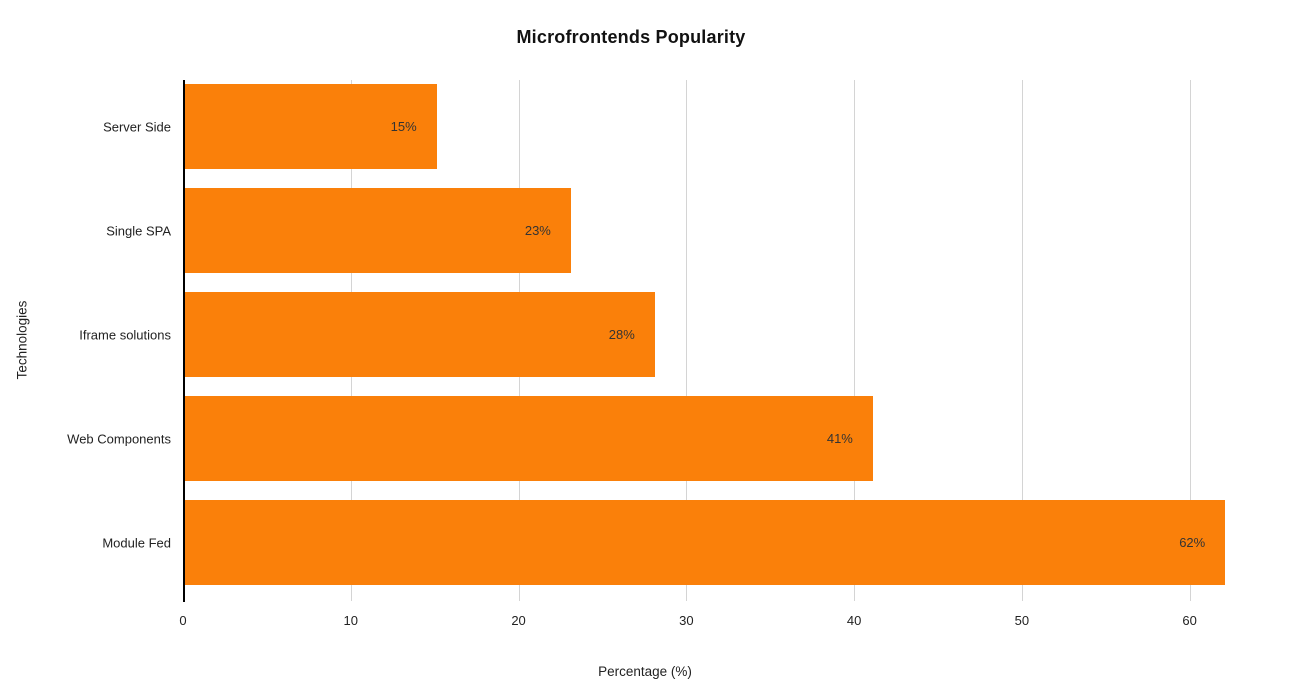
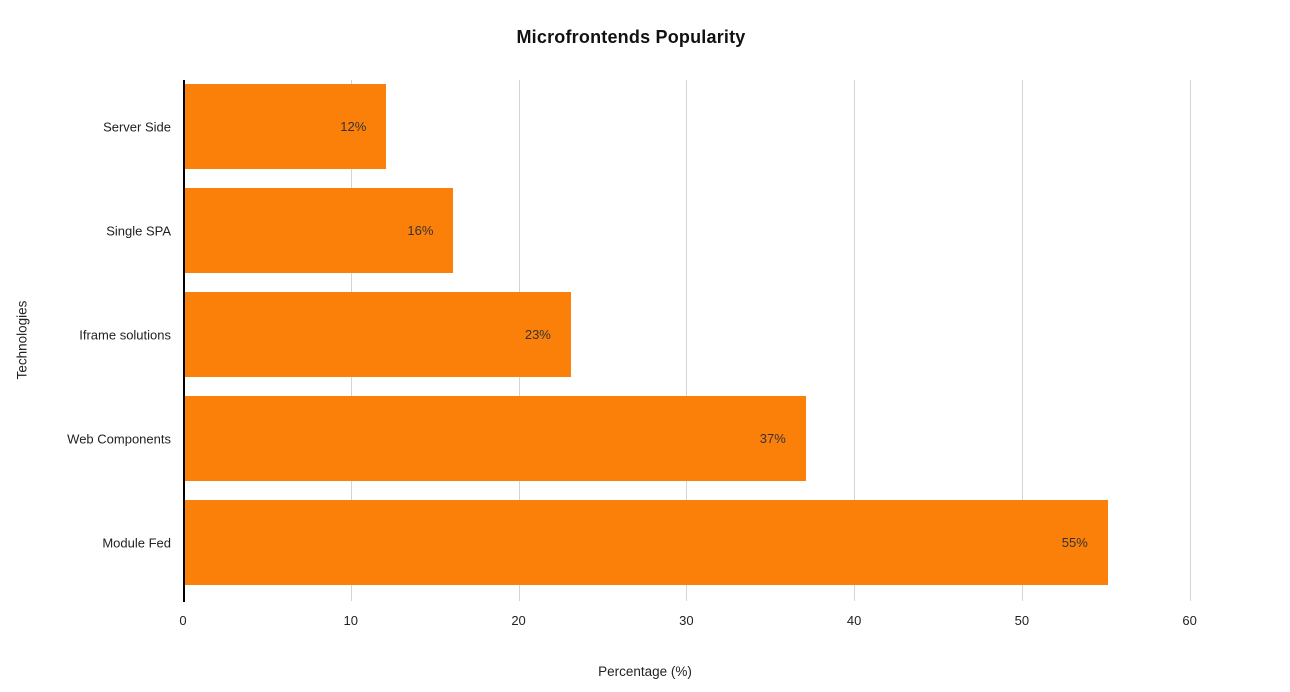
Server Side: 15% -> 12%
Single SPA: 23% -> 16%
Iframe solutions: 28% -> 23%
Web Components: 41% -> 37%
Module Fed: 62% -> 55%
